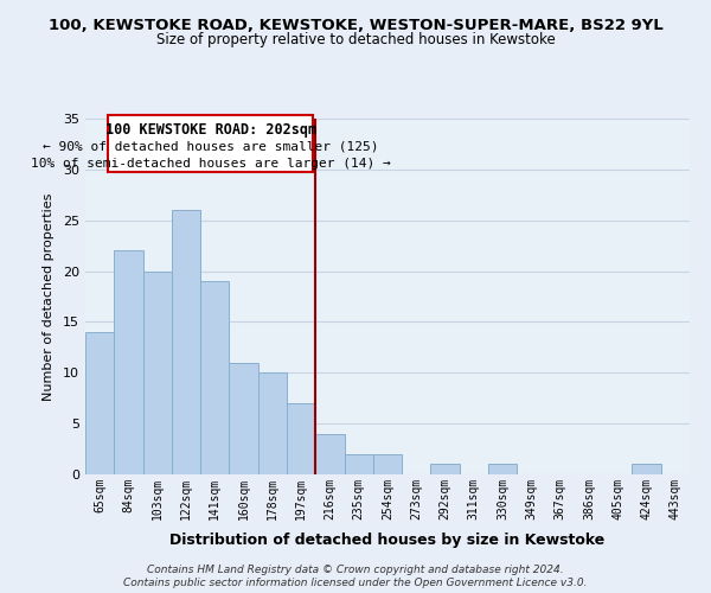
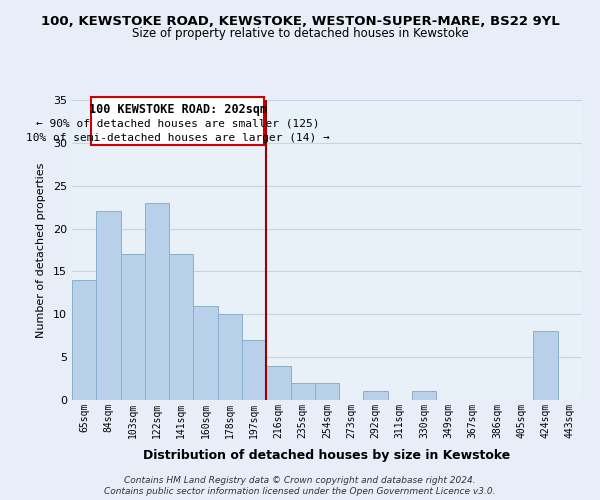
103sqm: 20 -> 17
122sqm: 26 -> 23
141sqm: 19 -> 17
424sqm: 1 -> 8
